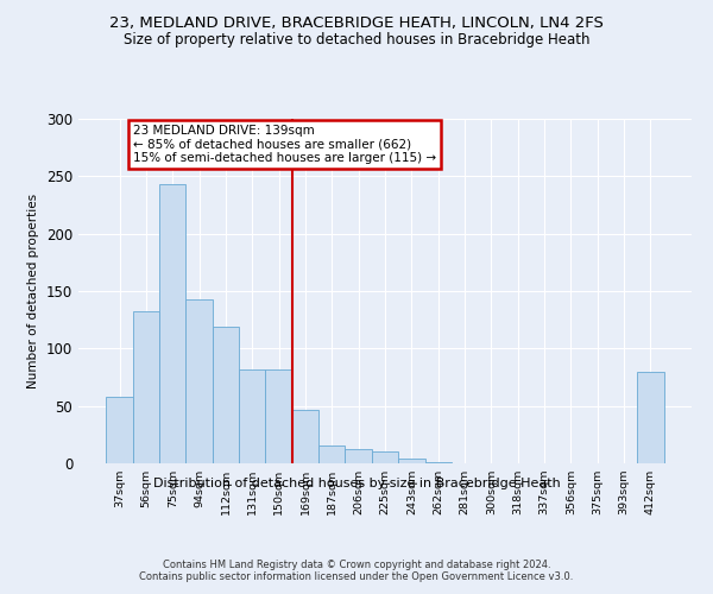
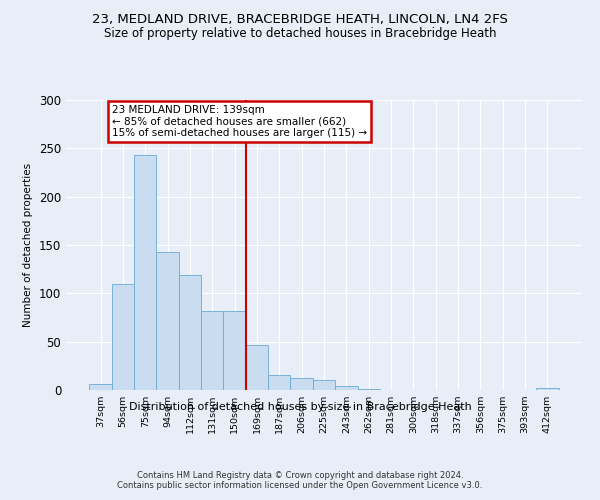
37sqm: 58 -> 6
56sqm: 132 -> 110
412sqm: 80 -> 2
